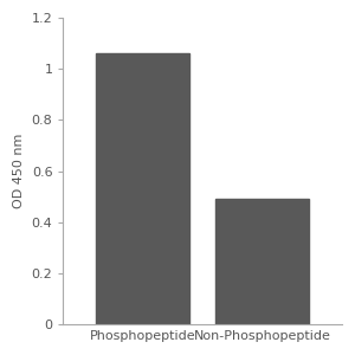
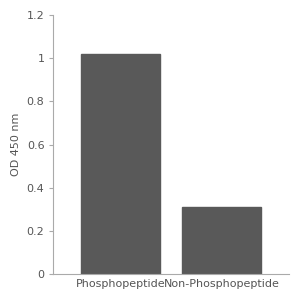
Phosphopeptide: 1.06 -> 1.02
Non-Phosphopeptide: 0.49 -> 0.31
